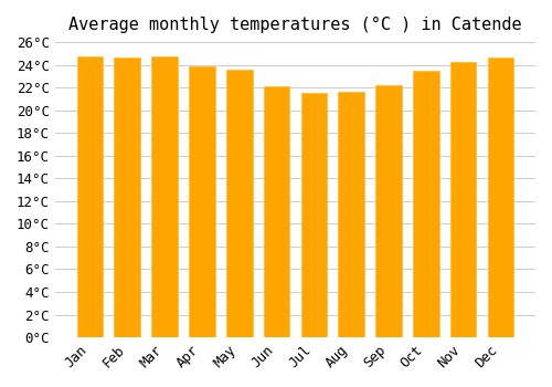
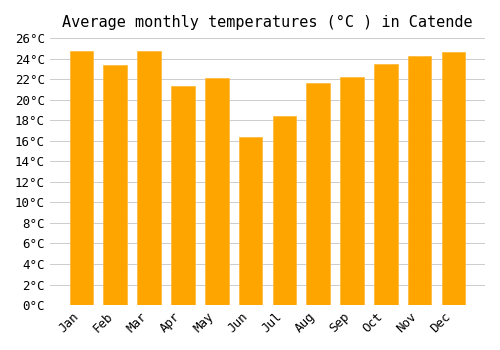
Feb: 24.6°C -> 23.4°C
Apr: 23.9°C -> 21.3°C
May: 23.6°C -> 22.1°C
Jun: 22.1°C -> 16.4°C
Jul: 21.5°C -> 18.4°C
